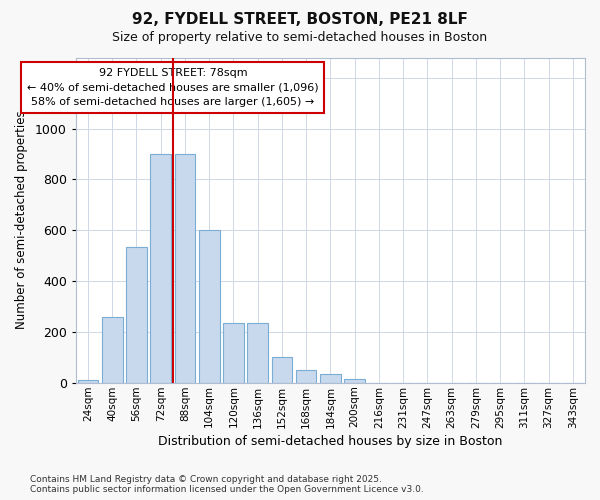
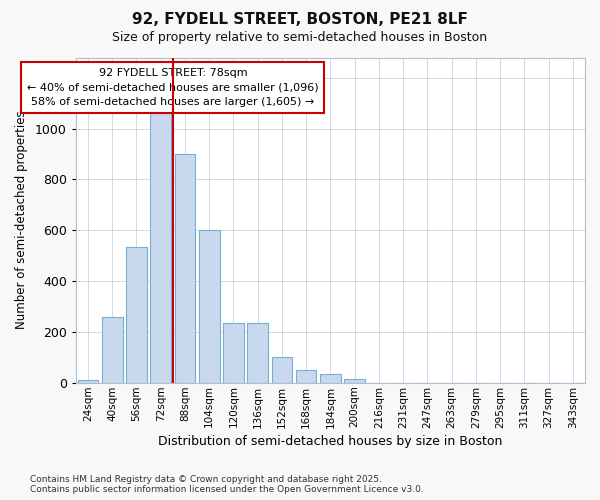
72sqm: 900 -> 1060
